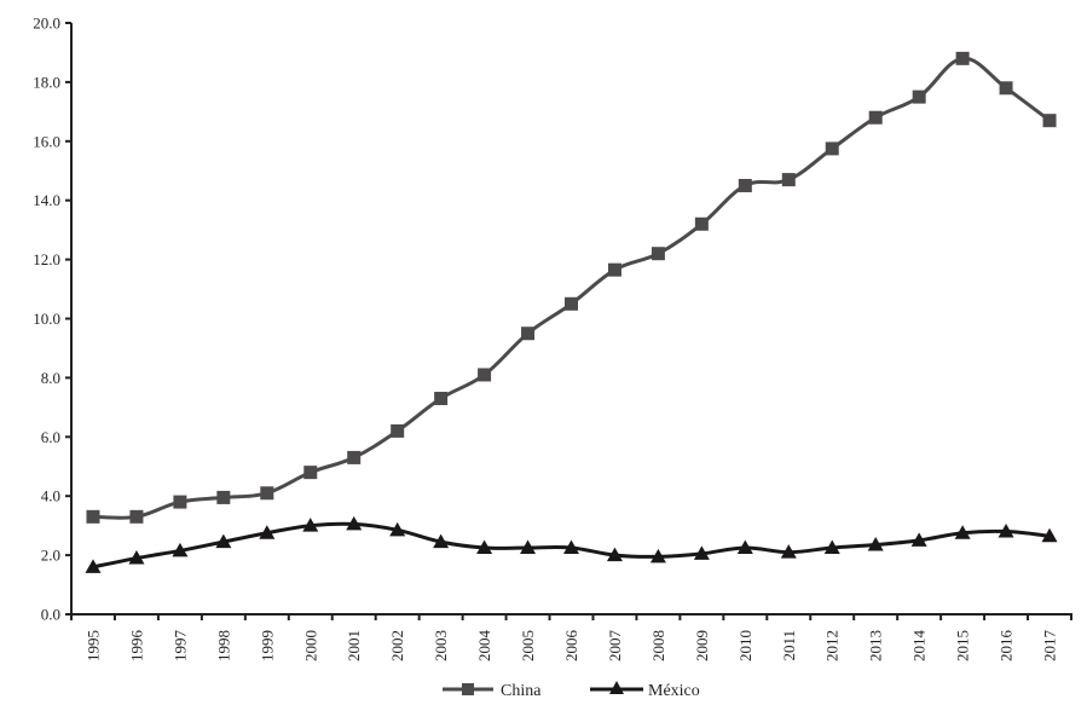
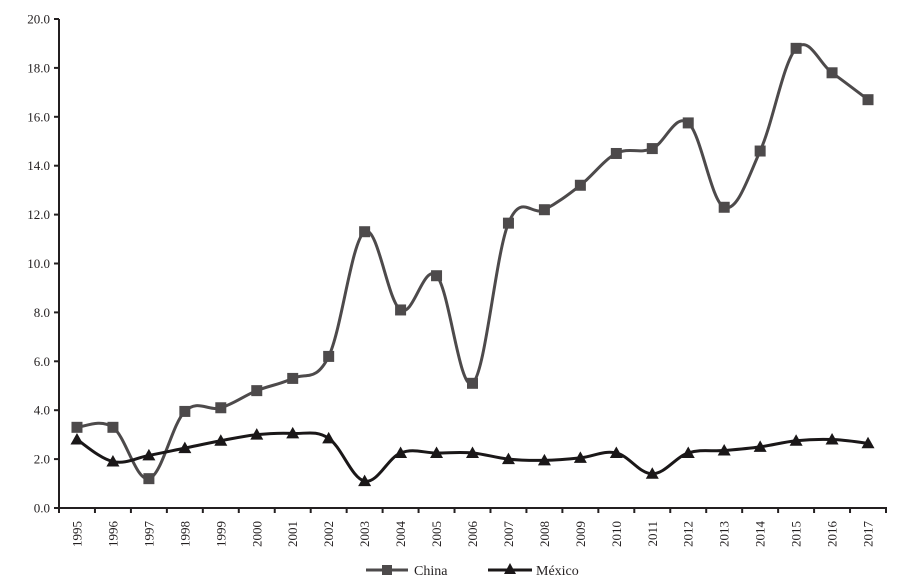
México/1995: 1.6 -> 2.8
China/1997: 3.8 -> 1.2
China/2003: 7.3 -> 11.3
México/2003: 2.5 -> 1.1
China/2006: 10.5 -> 5.1
México/2011: 2.1 -> 1.4
China/2013: 16.8 -> 12.3
China/2014: 17.5 -> 14.6
